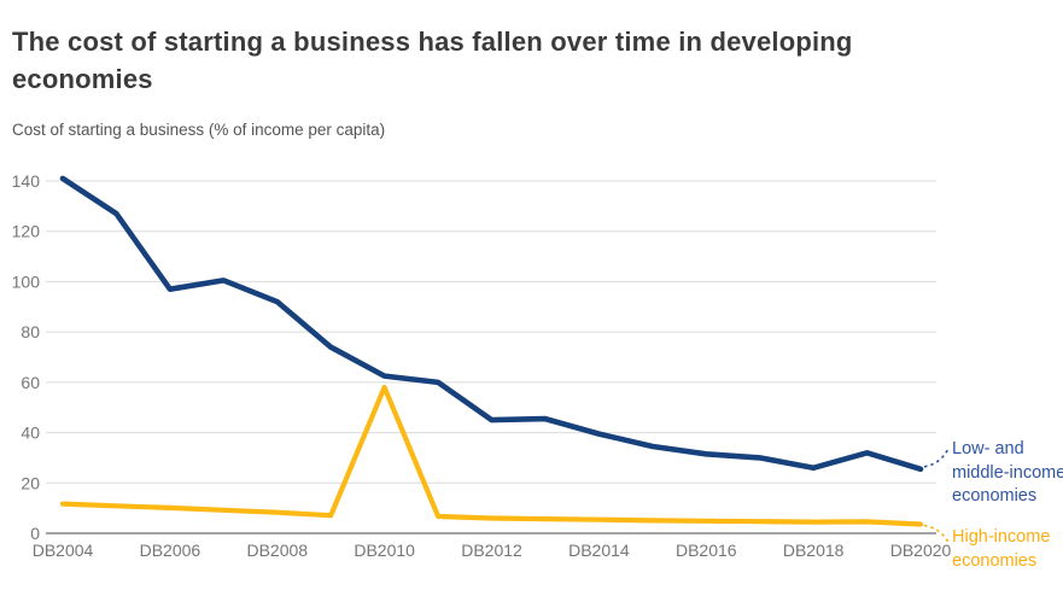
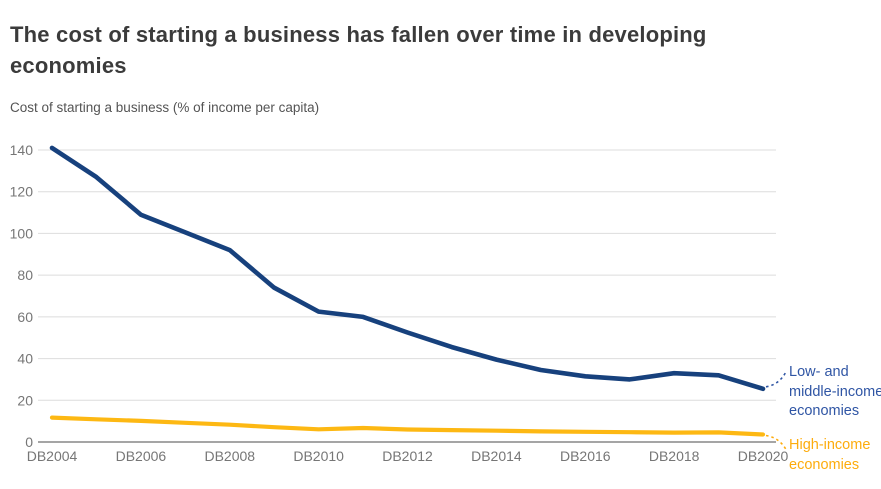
Low- and middle-income economies/DB2006: 97 -> 109
High-income economies/DB2010: 58 -> 6
Low- and middle-income economies/DB2012: 45 -> 52
Low- and middle-income economies/DB2018: 26 -> 33
